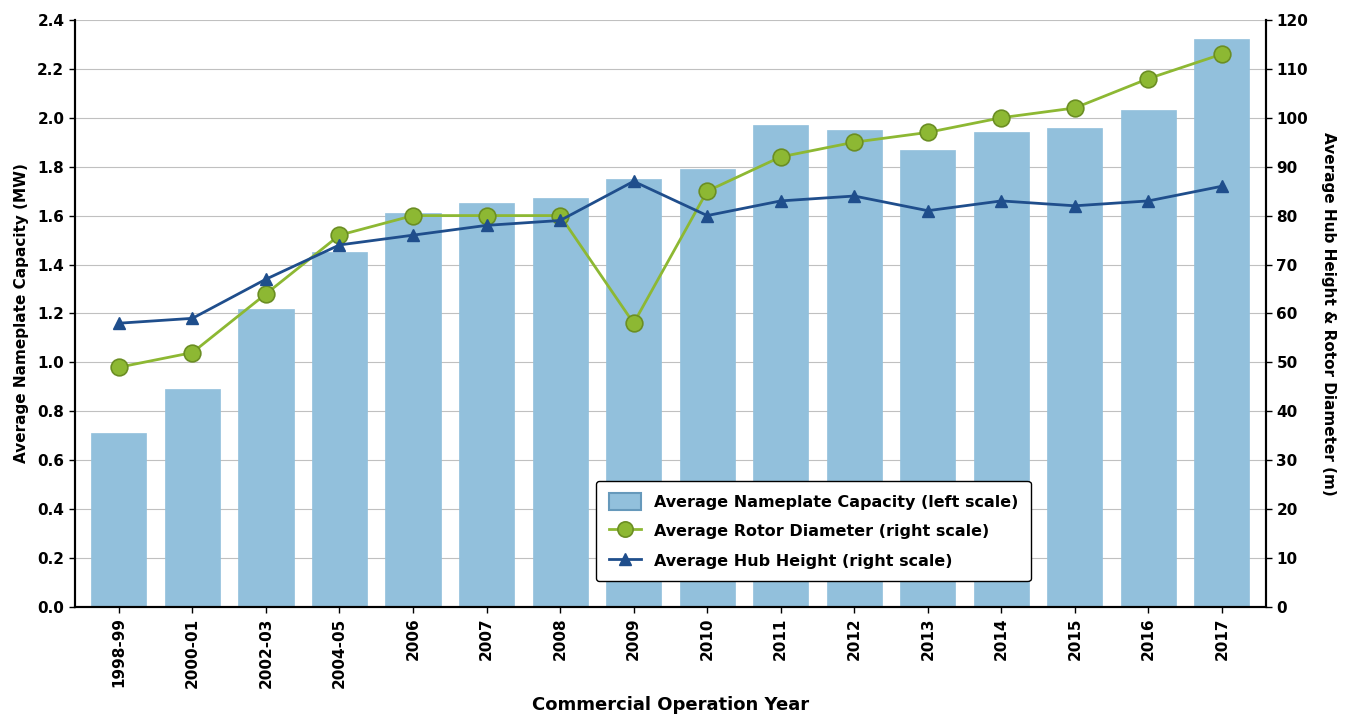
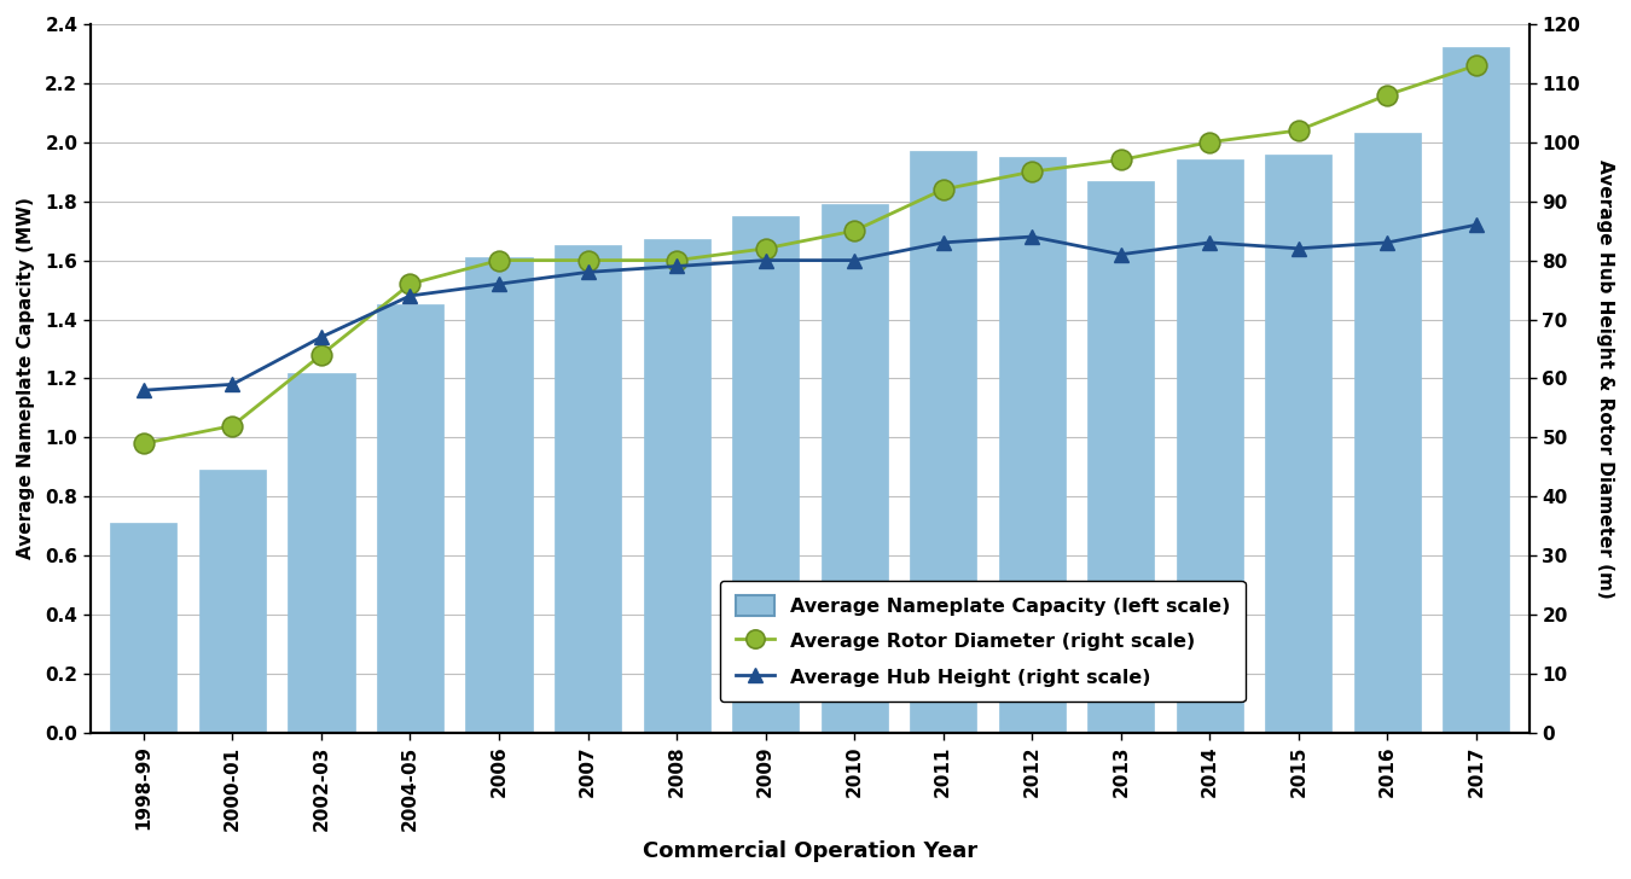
Average Rotor Diameter (right scale)/2009: 58 -> 82
Average Hub Height (right scale)/2009: 87 -> 80
